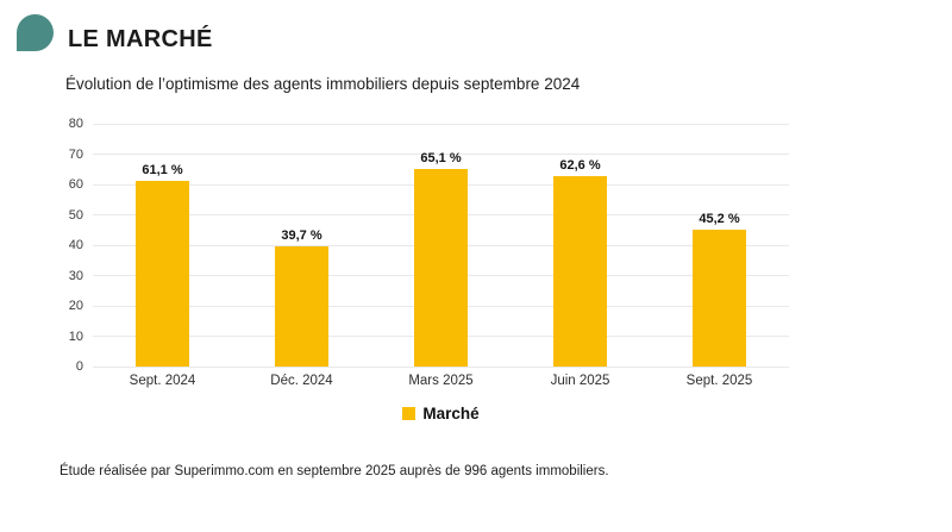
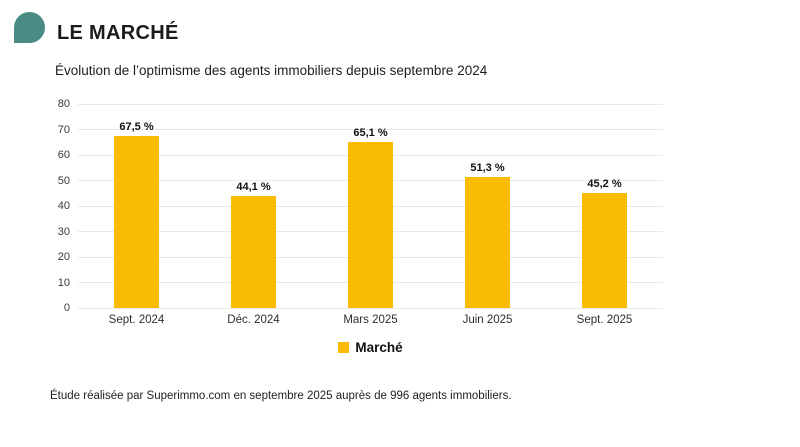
Sept. 2024: 61,1 -> 67,5
Déc. 2024: 39,7 -> 44,1
Juin 2025: 62,6 -> 51,3
